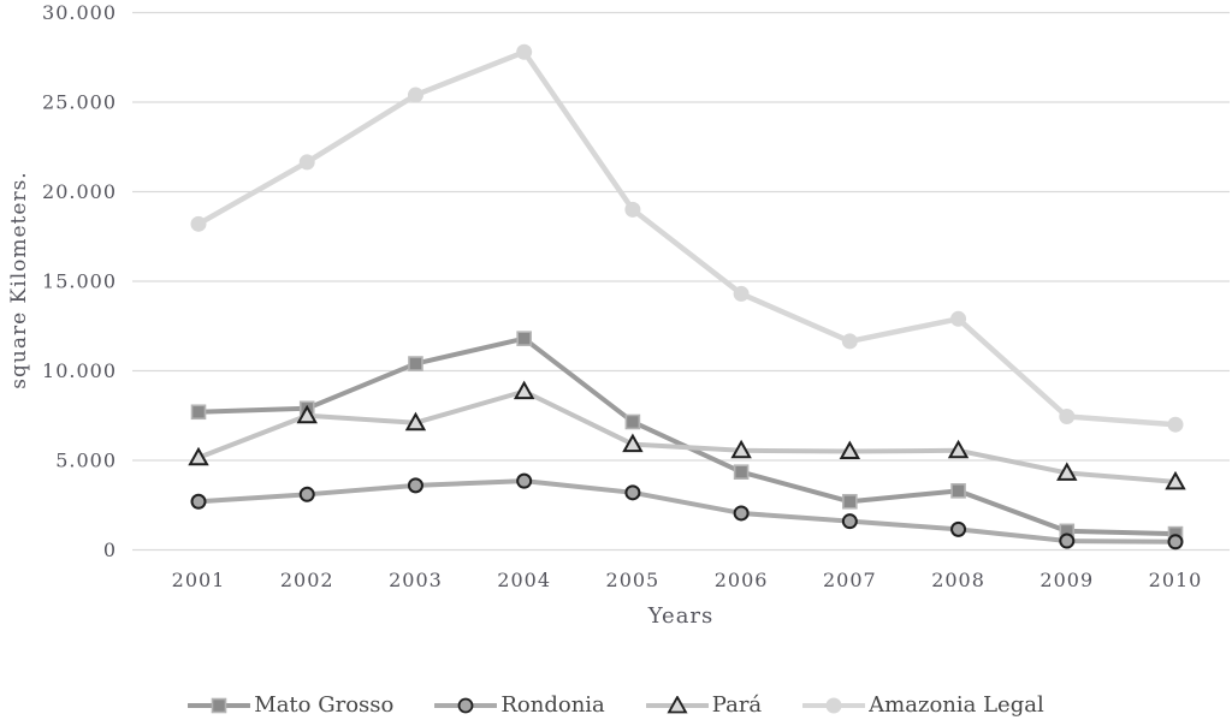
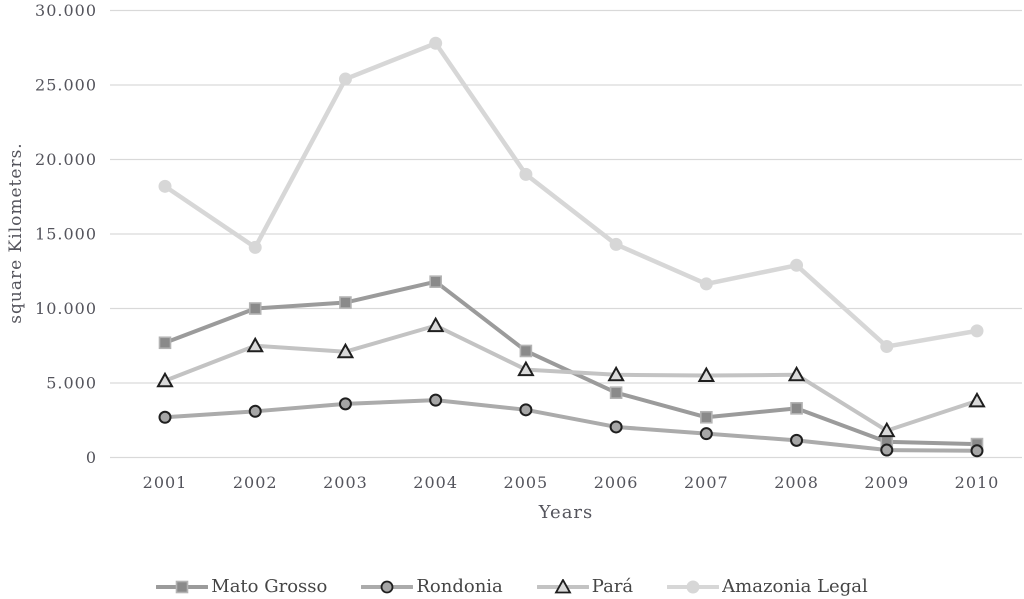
Mato Grosso/2002: 7900 -> 10000
Amazonia Legal/2002: 21600 -> 14100
Pará/2009: 4300 -> 1800
Amazonia Legal/2010: 7000 -> 8500
